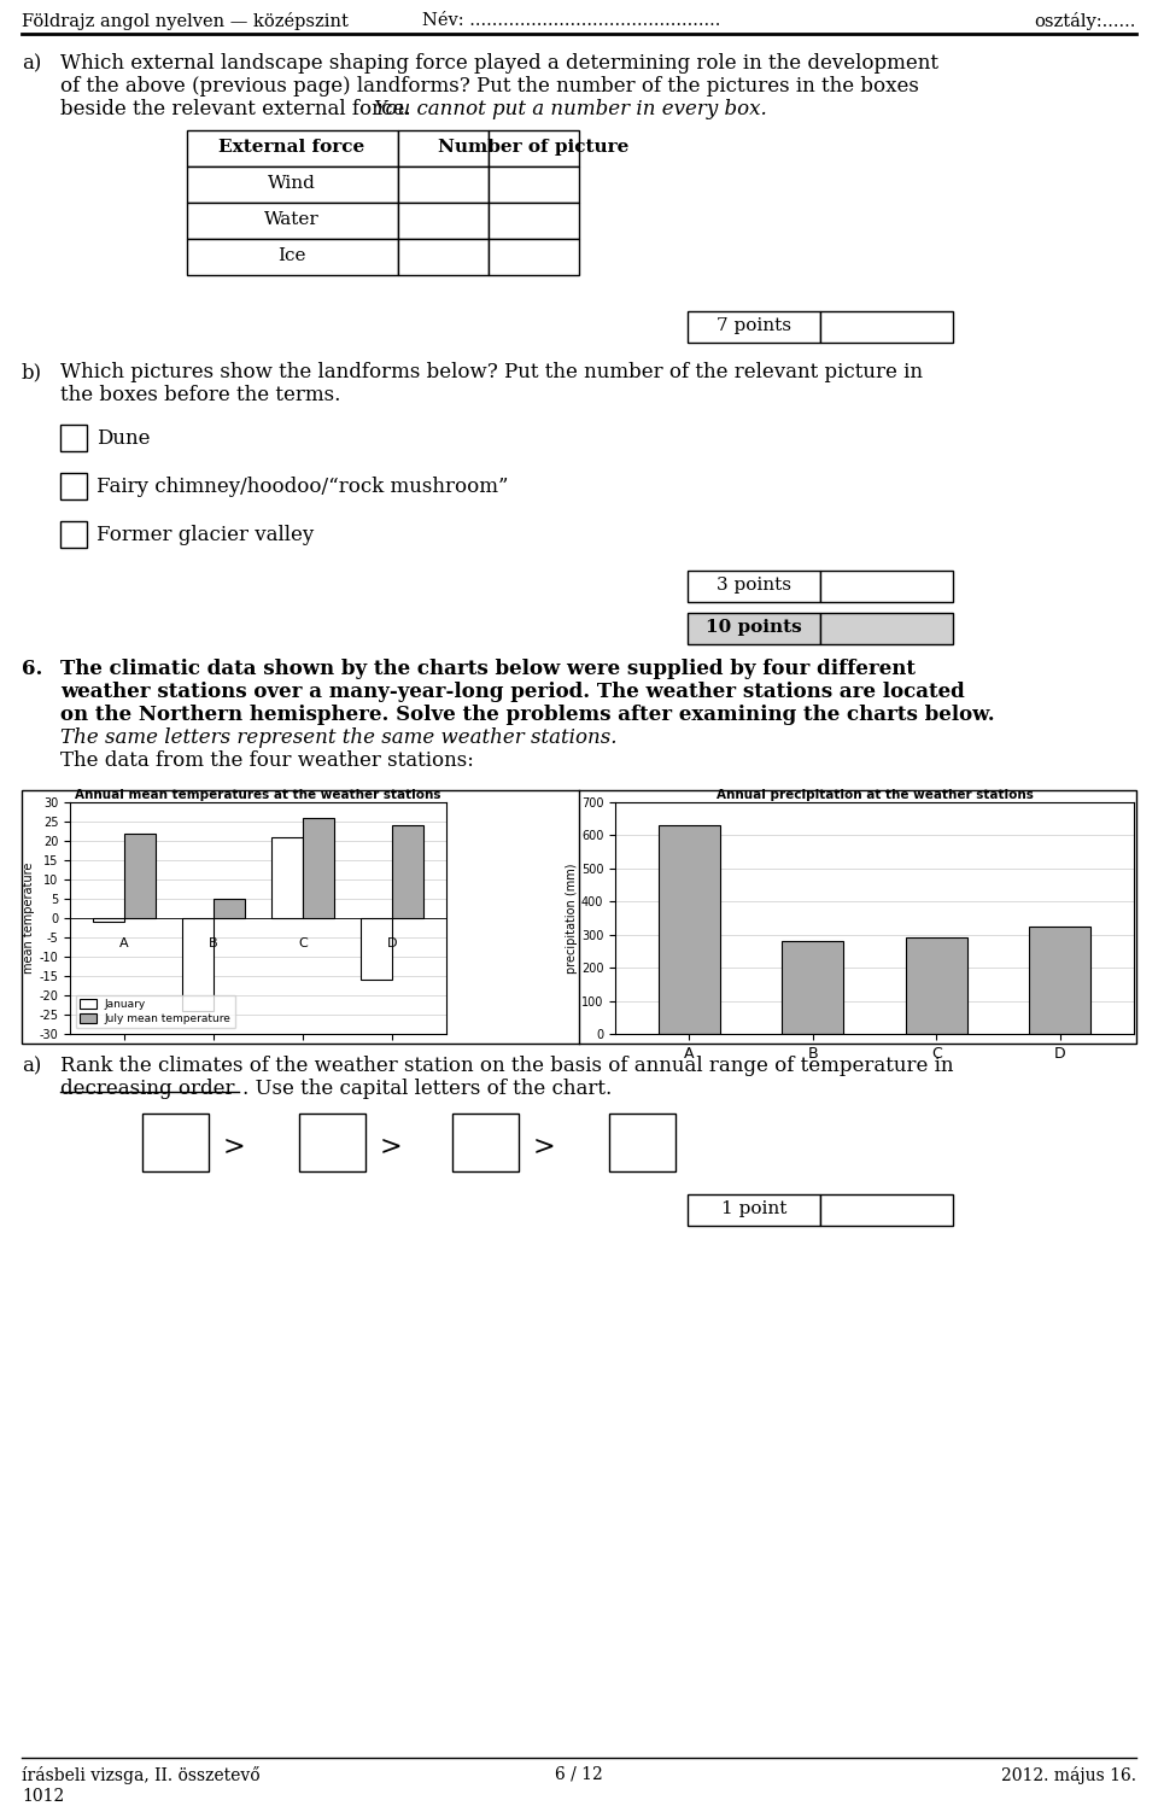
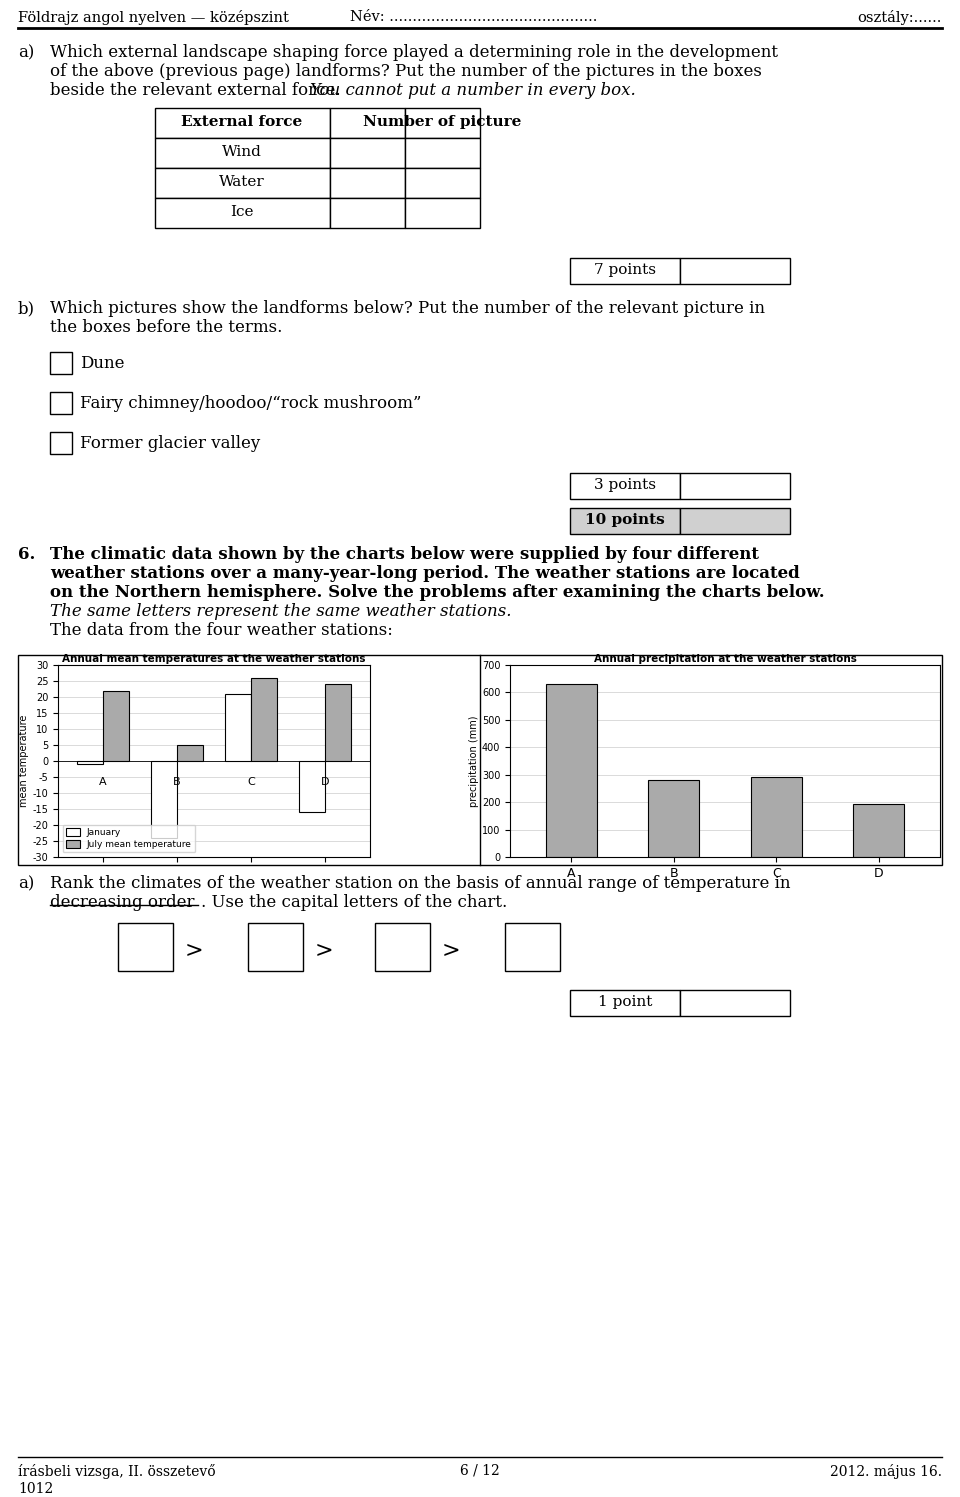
Annual precipitation at the weather stations/D: 325 -> 195
